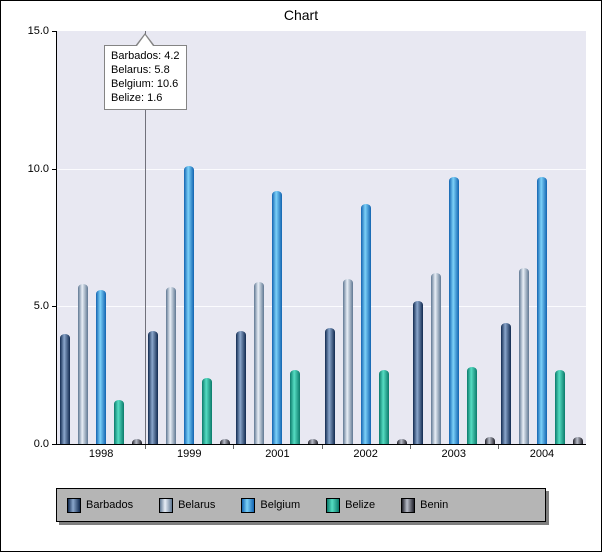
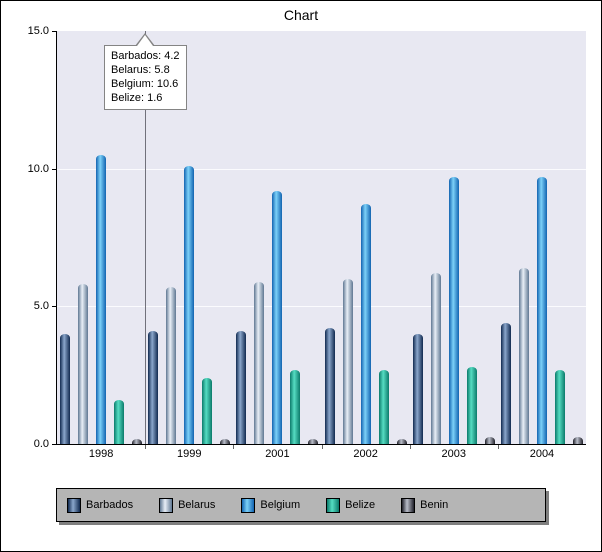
Belgium/1998: 5.6 -> 10.5
Barbados/2003: 5.2 -> 4.0
